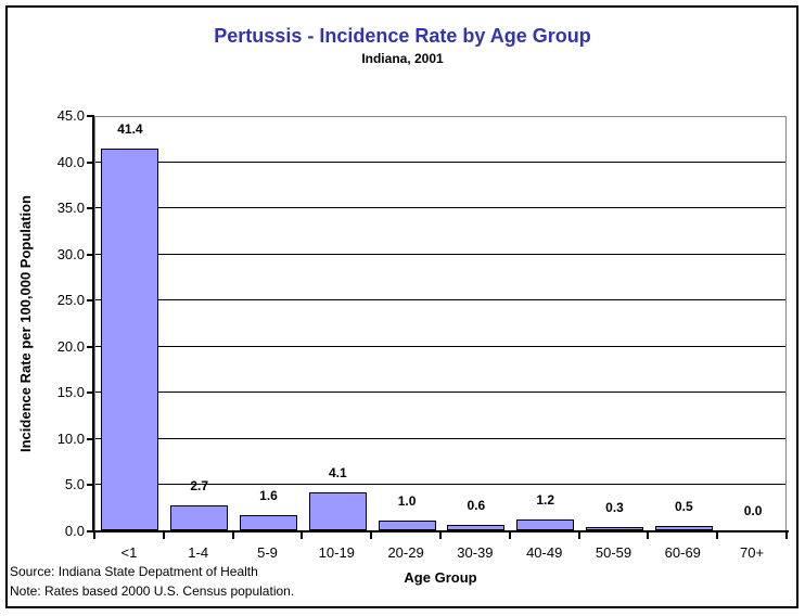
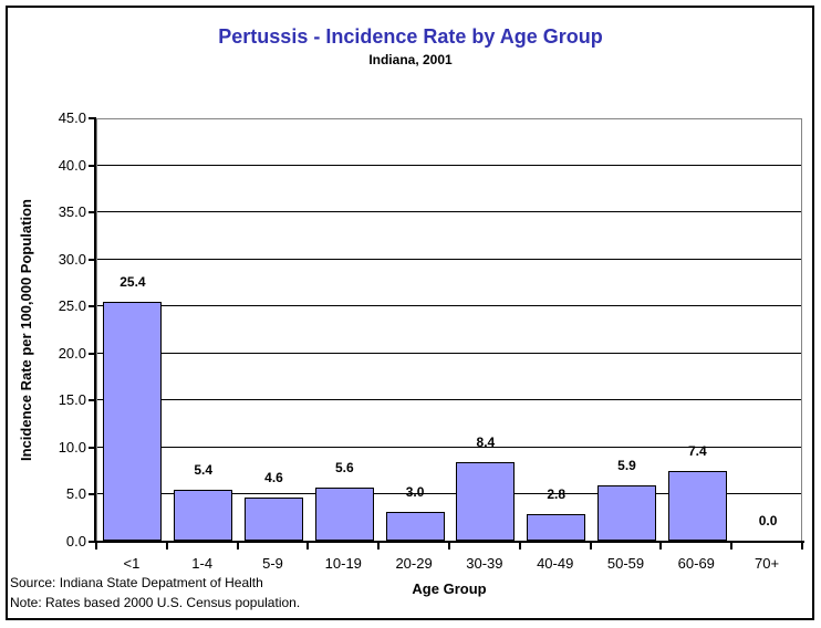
<1: 41.4 -> 25.4
1-4: 2.7 -> 5.4
5-9: 1.6 -> 4.6
10-19: 4.1 -> 5.6
20-29: 1.0 -> 3.0
30-39: 0.6 -> 8.4
40-49: 1.2 -> 2.8
50-59: 0.3 -> 5.9
60-69: 0.5 -> 7.4
